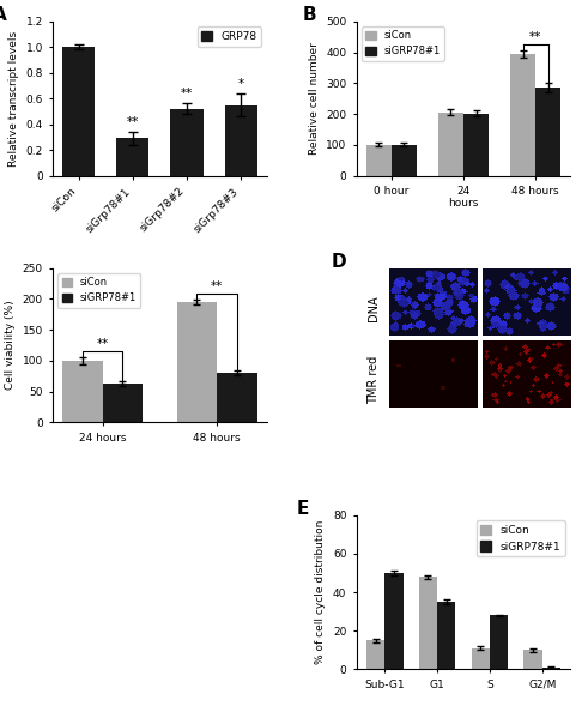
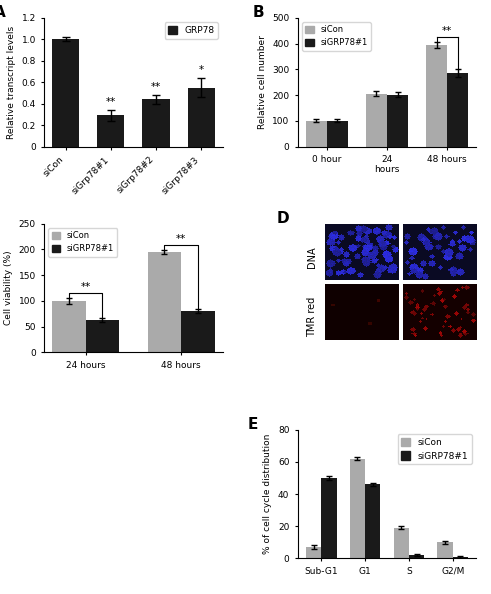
siGrp78#2: 0.52 -> 0.44
siCon/Sub-G1: 15 -> 7
siCon/G1: 48 -> 62
siGRP78#1/G1: 35 -> 46
siCon/S: 11 -> 19
siGRP78#1/S: 28 -> 2
